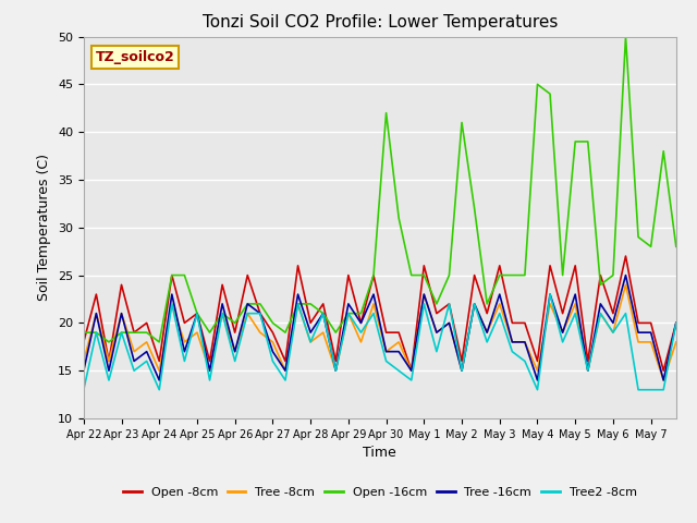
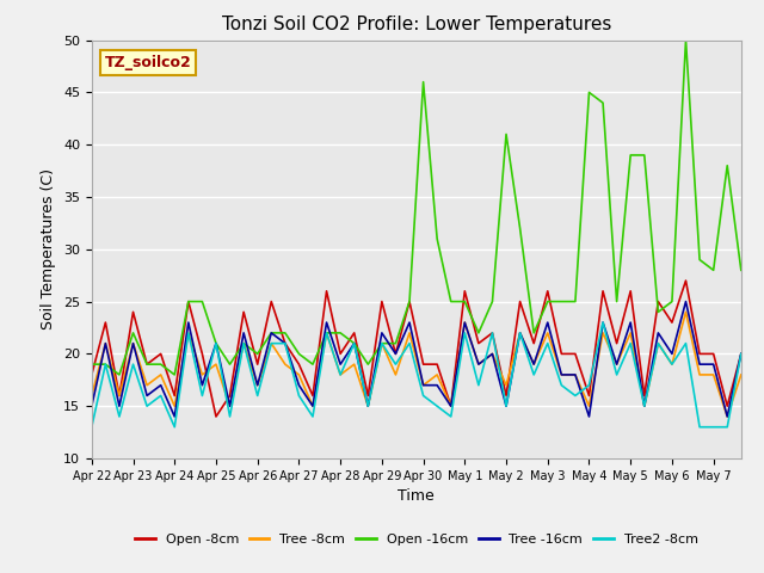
Open -16cm/Apr 23: 19 -> 22
Open -8cm/Apr 25: 21 -> 14
Open -16cm/Apr 30: 42 -> 46
Tree -8cm/May 2: 15 -> 17
Tree2 -8cm/May 4: 13 -> 17
Open -8cm/May 6: 21 -> 23
